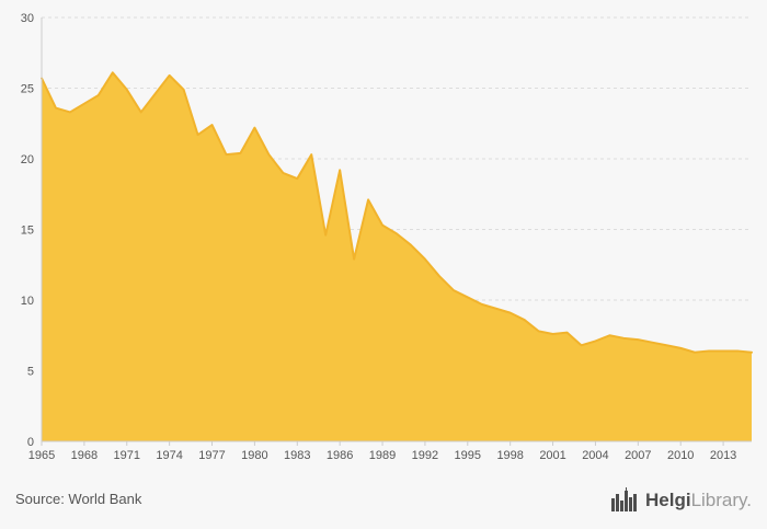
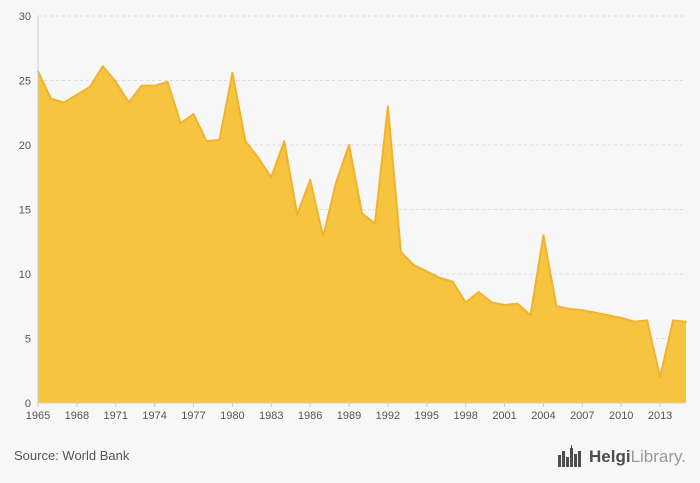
1974: 25.9 -> 24.6
1980: 22.2 -> 25.6
1983: 18.6 -> 17.5
1986: 19.2 -> 17.3
1989: 15.3 -> 20.0
1992: 12.9 -> 23.0
1998: 9.1 -> 7.8
2004: 7.1 -> 13.0
2013: 6.4 -> 2.0
